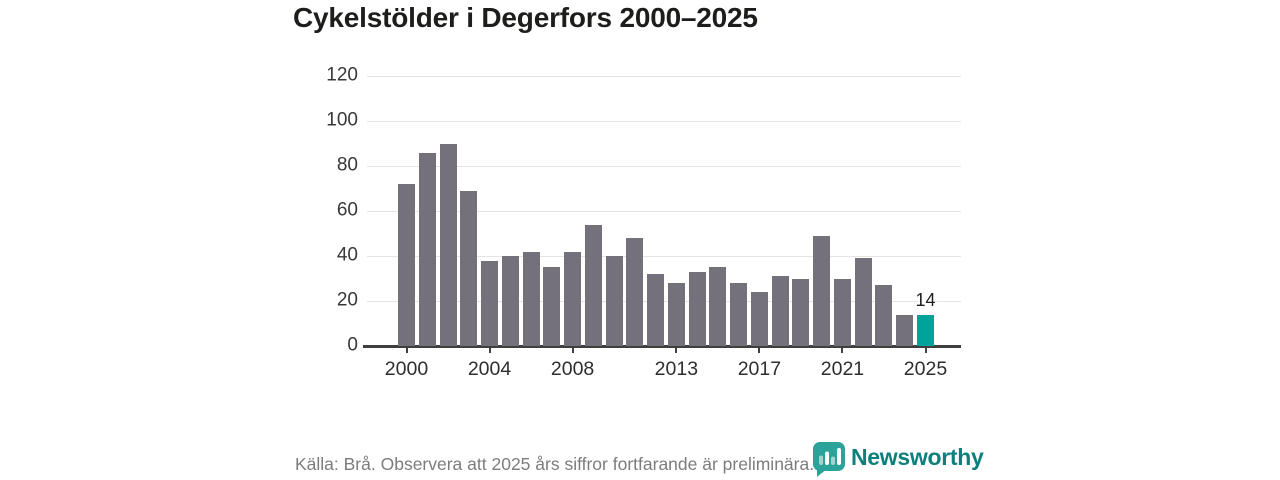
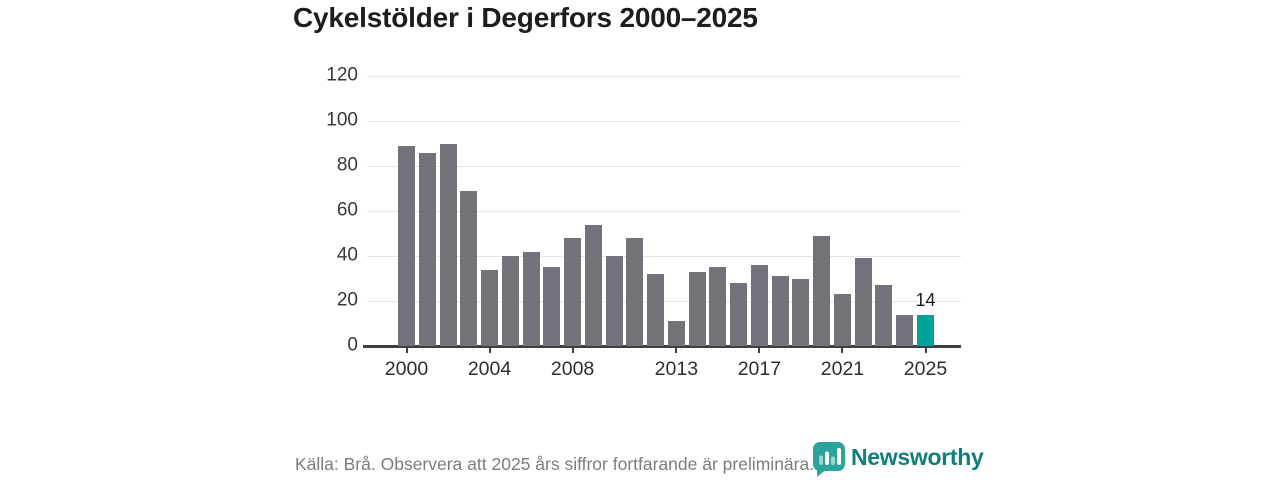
2000: 72 -> 89
2004: 38 -> 34
2008: 42 -> 48
2013: 28 -> 11
2017: 24 -> 36
2021: 30 -> 23
